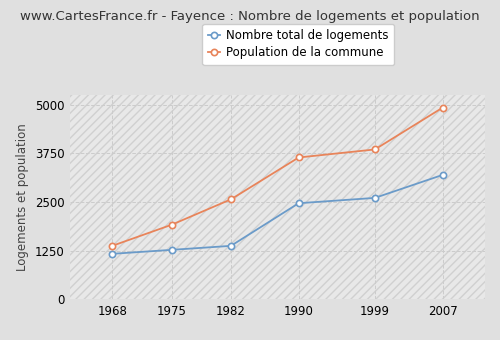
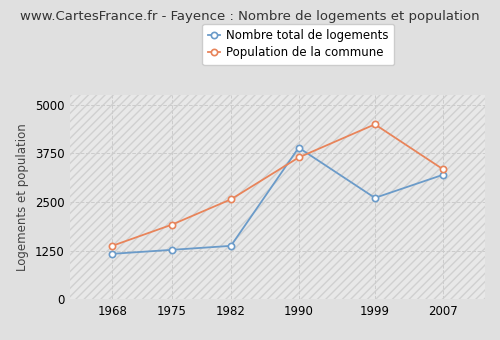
Nombre total de logements/1990: 2470 -> 3900
Population de la commune/1999: 3850 -> 4500
Population de la commune/2007: 4930 -> 3350
